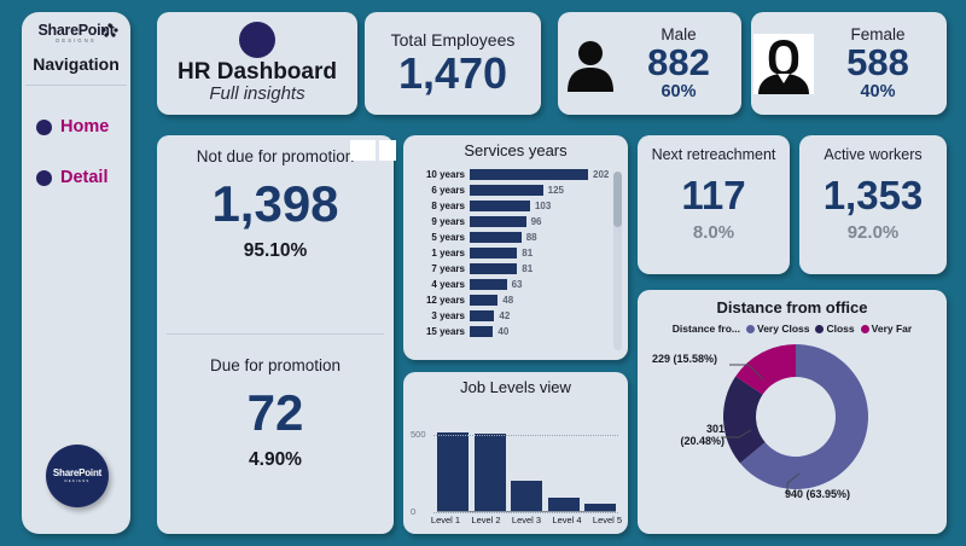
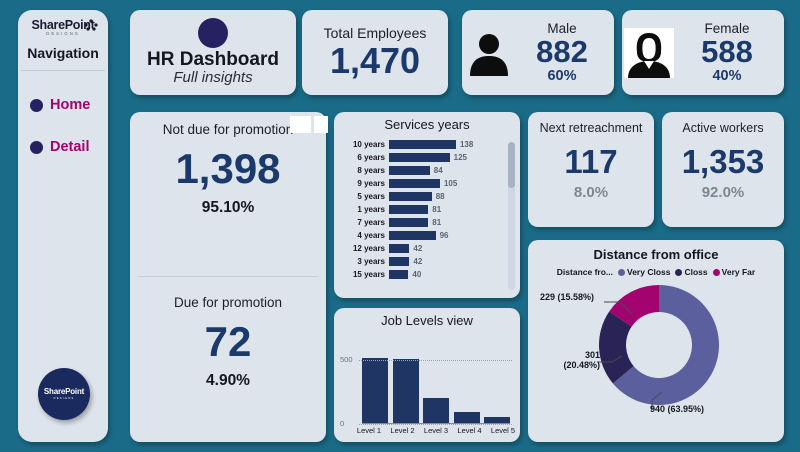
Services years/10 years: 202 -> 138
Services years/8 years: 103 -> 84
Services years/9 years: 96 -> 105
Services years/4 years: 63 -> 96
Services years/12 years: 48 -> 42
